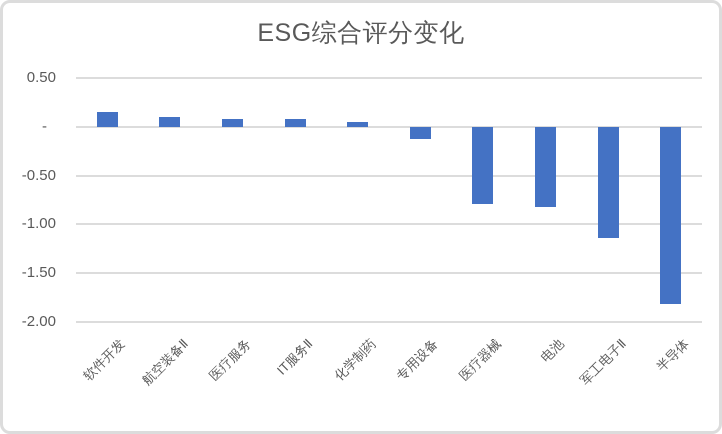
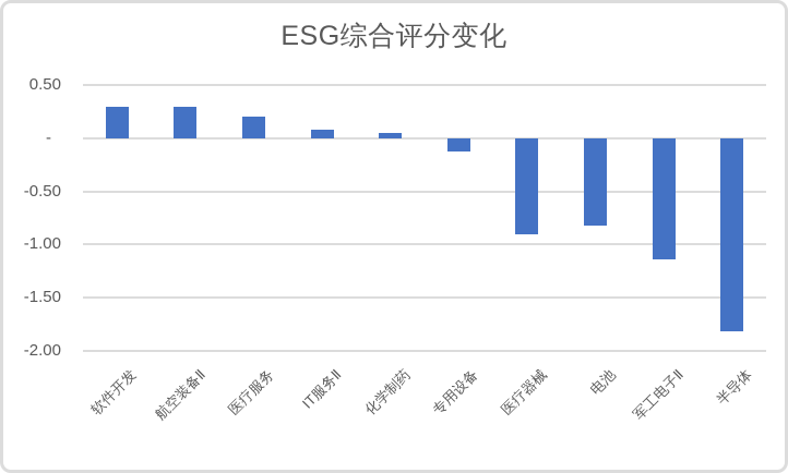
软件开发: 0.1 -> 0.3
航空装备Ⅱ: 0.1 -> 0.3
医疗服务: 0.1 -> 0.2
医疗器械: -0.8 -> -0.9
